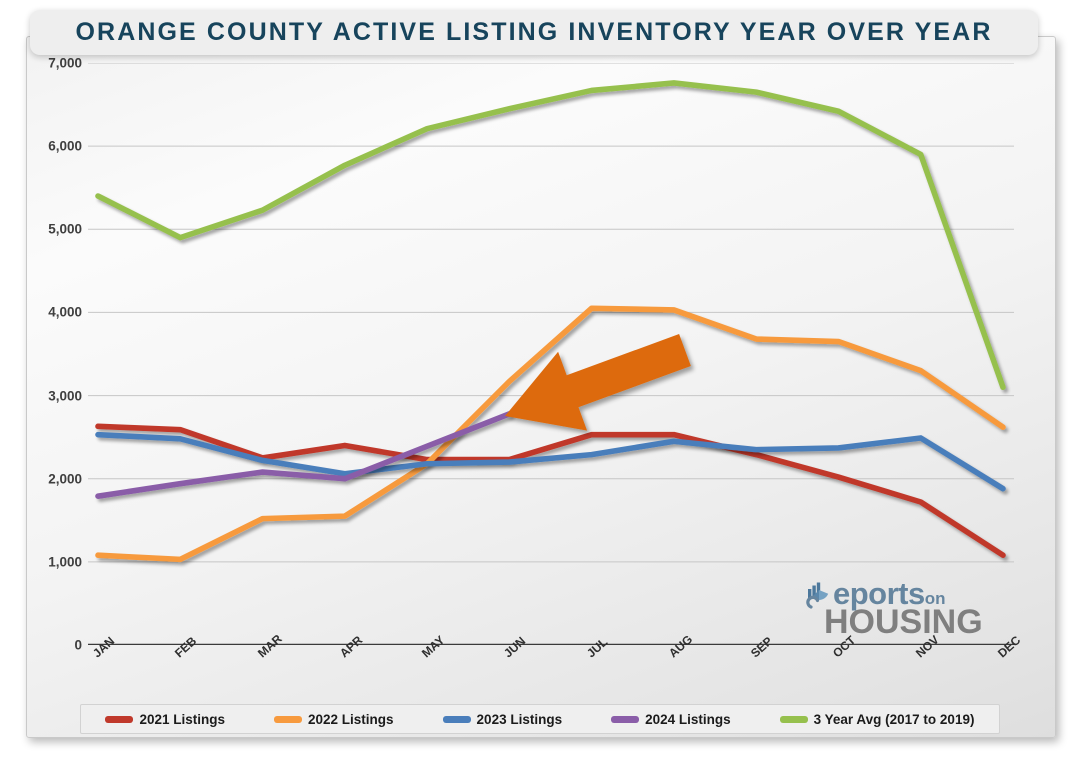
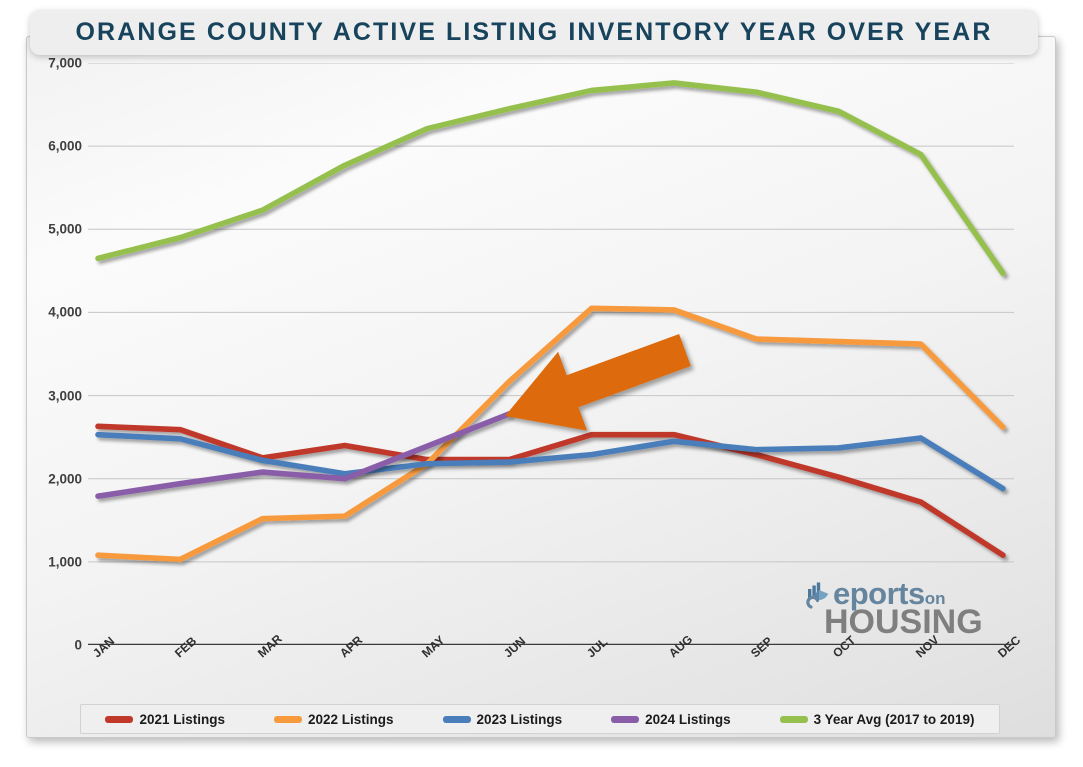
3 Year Avg (2017 to 2019)/JAN: 5400 -> 4600
2022 Listings/NOV: 3300 -> 3600
3 Year Avg (2017 to 2019)/DEC: 3100 -> 4500
